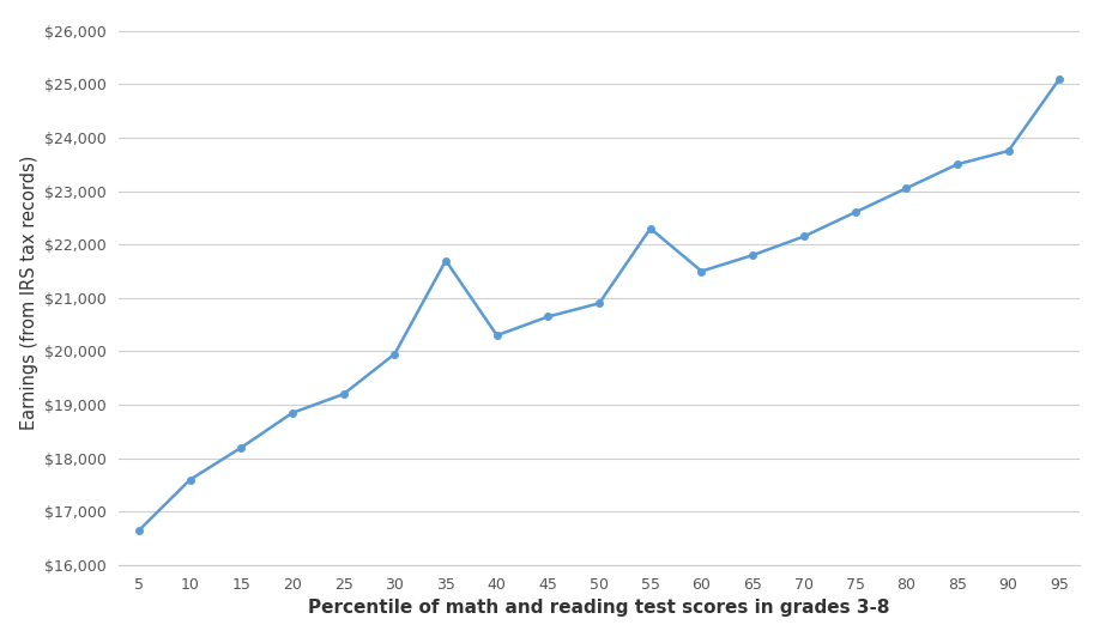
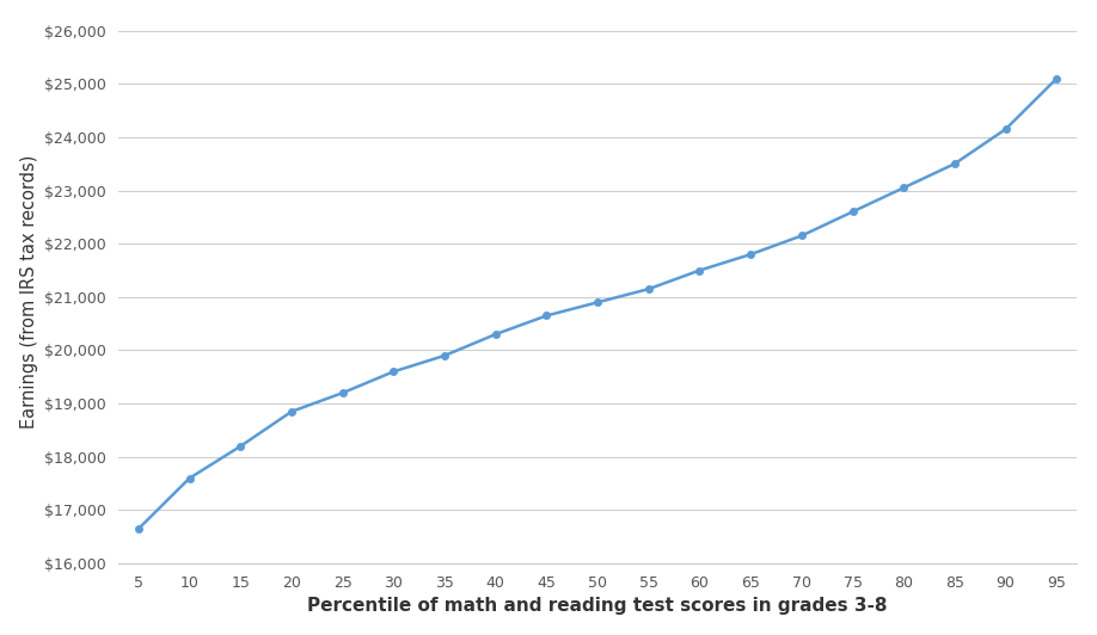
30: $19,950 -> $19,600
35: $21,700 -> $19,900
55: $22,300 -> $21,150
90: $23,750 -> $24,150
